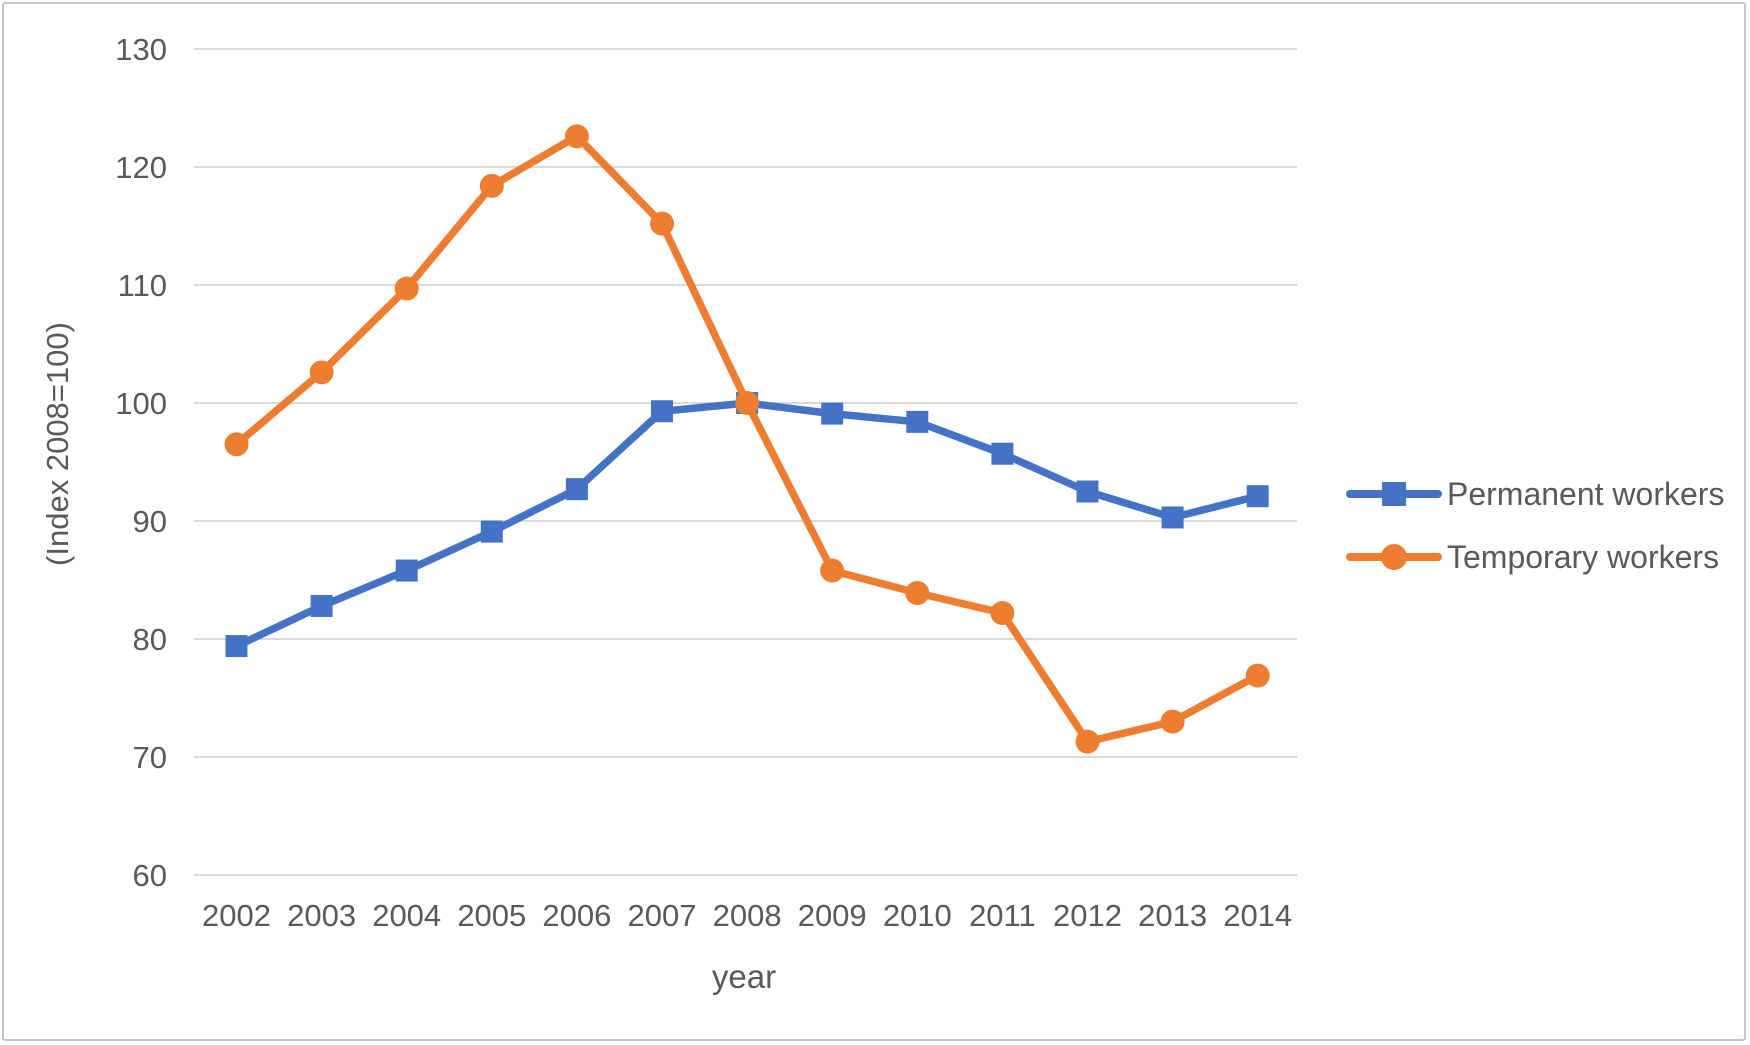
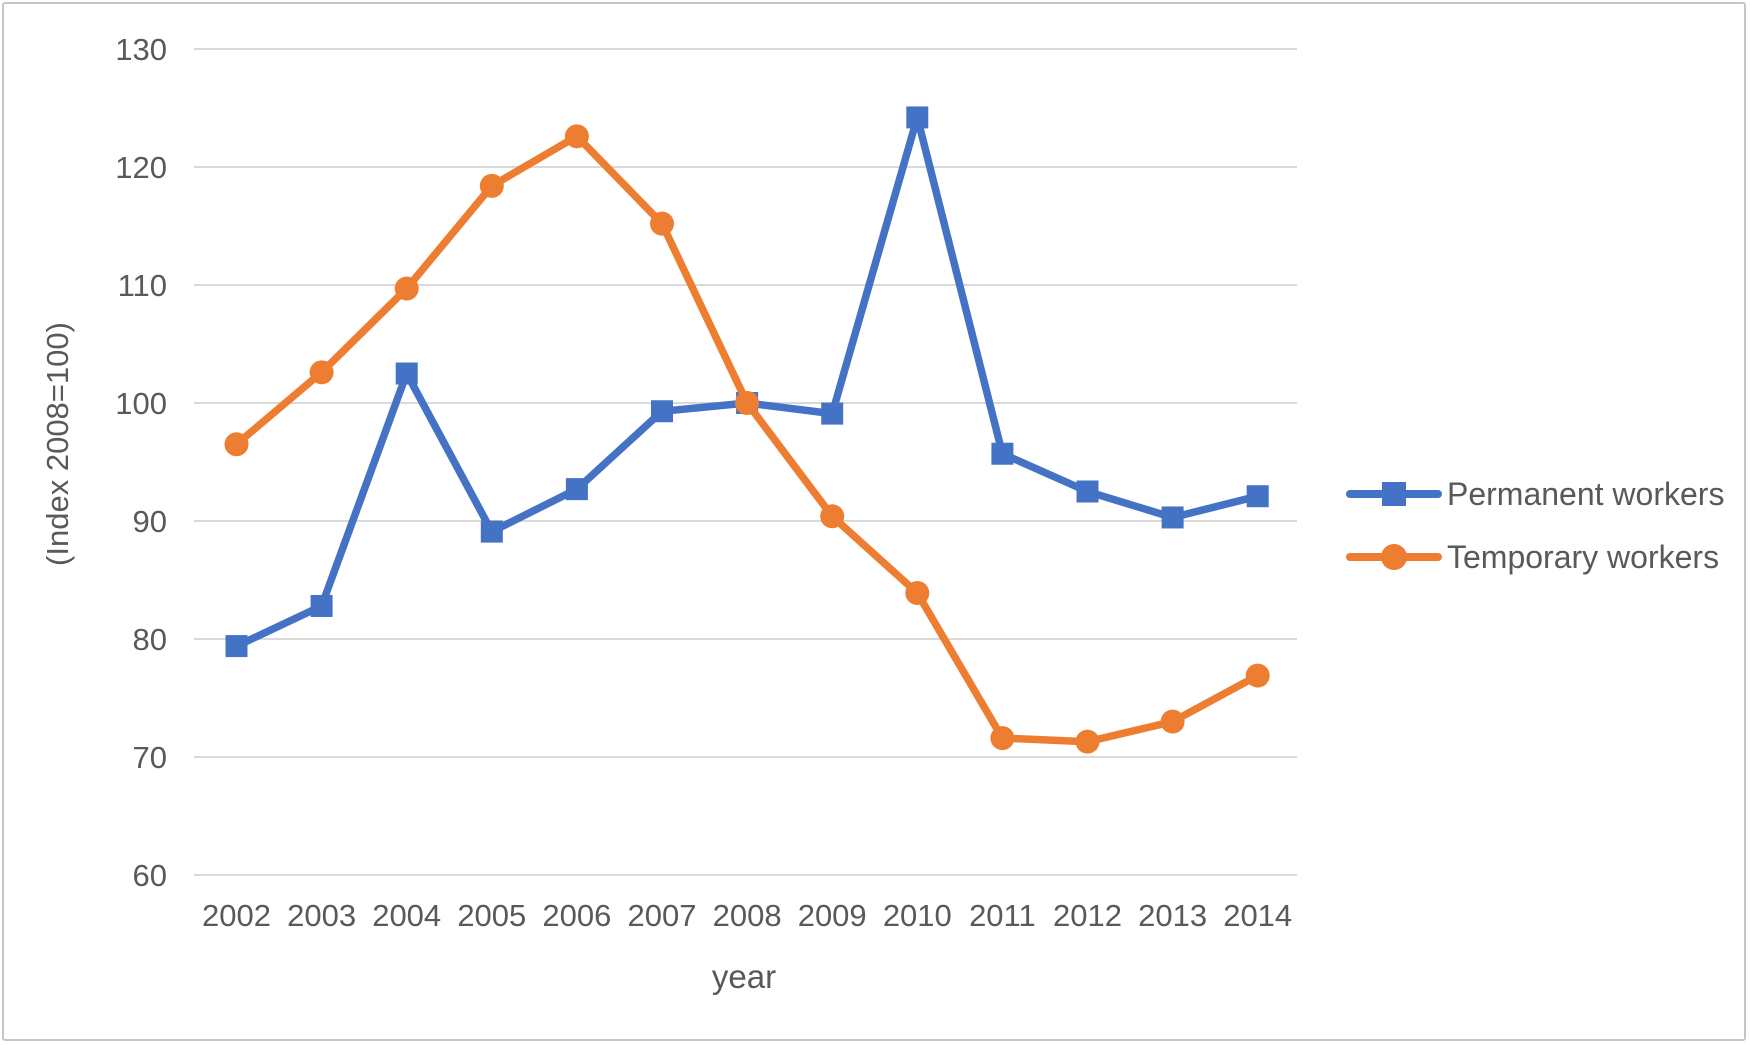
Permanent workers/2004: 85.8 -> 102.5
Temporary workers/2009: 85.8 -> 90.4
Permanent workers/2010: 98.4 -> 124.2
Temporary workers/2011: 82.2 -> 71.6
